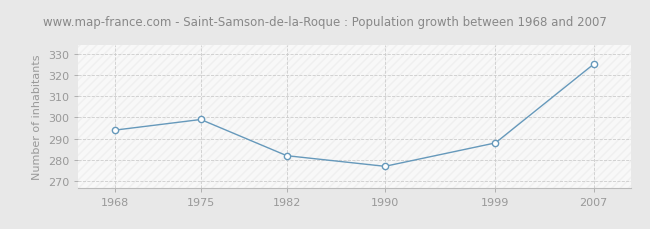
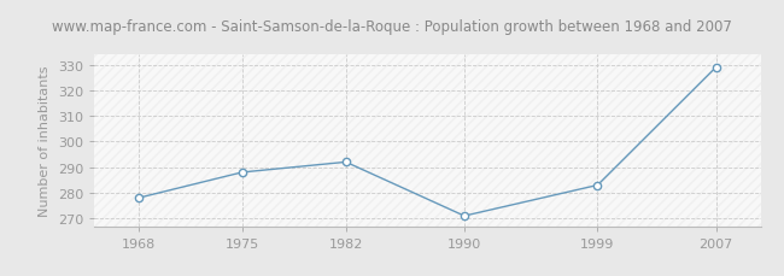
1968: 294 -> 278
1975: 299 -> 288
1982: 282 -> 292
1990: 277 -> 271
1999: 288 -> 283
2007: 325 -> 329
